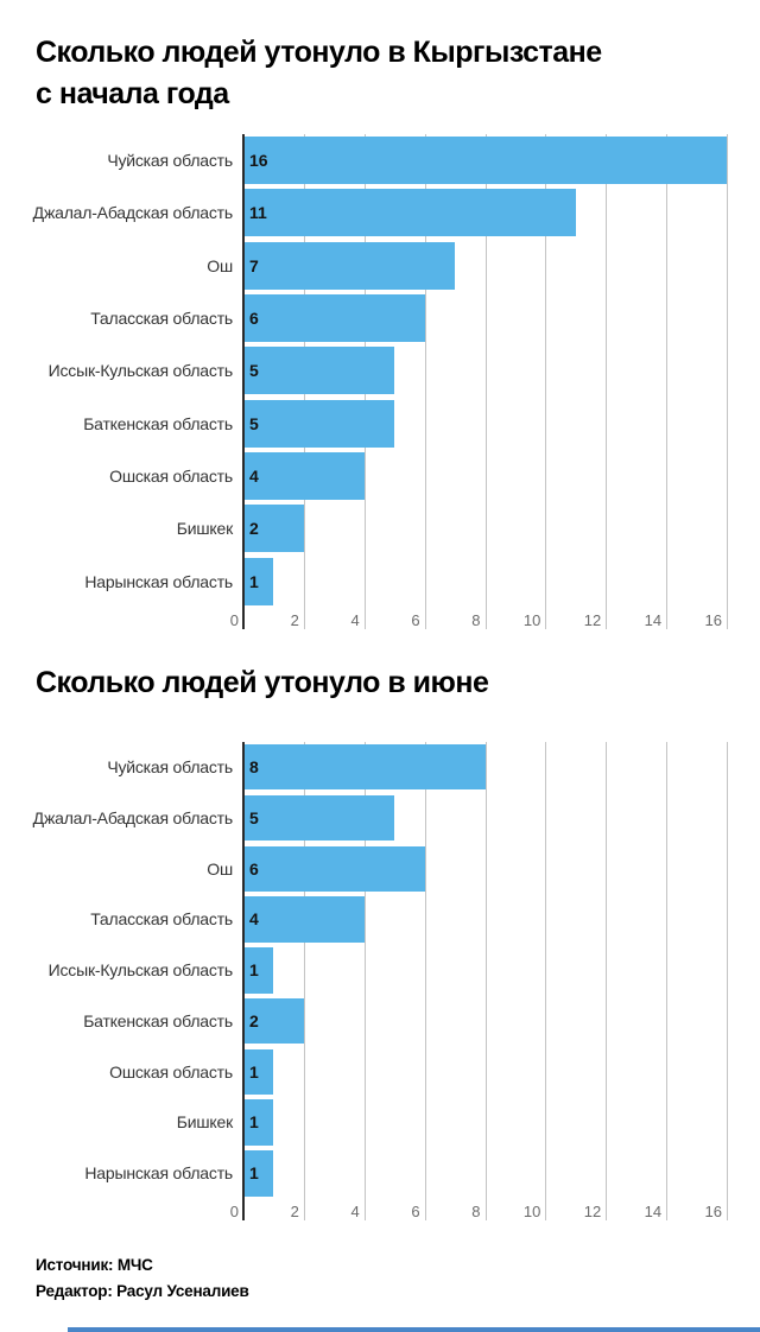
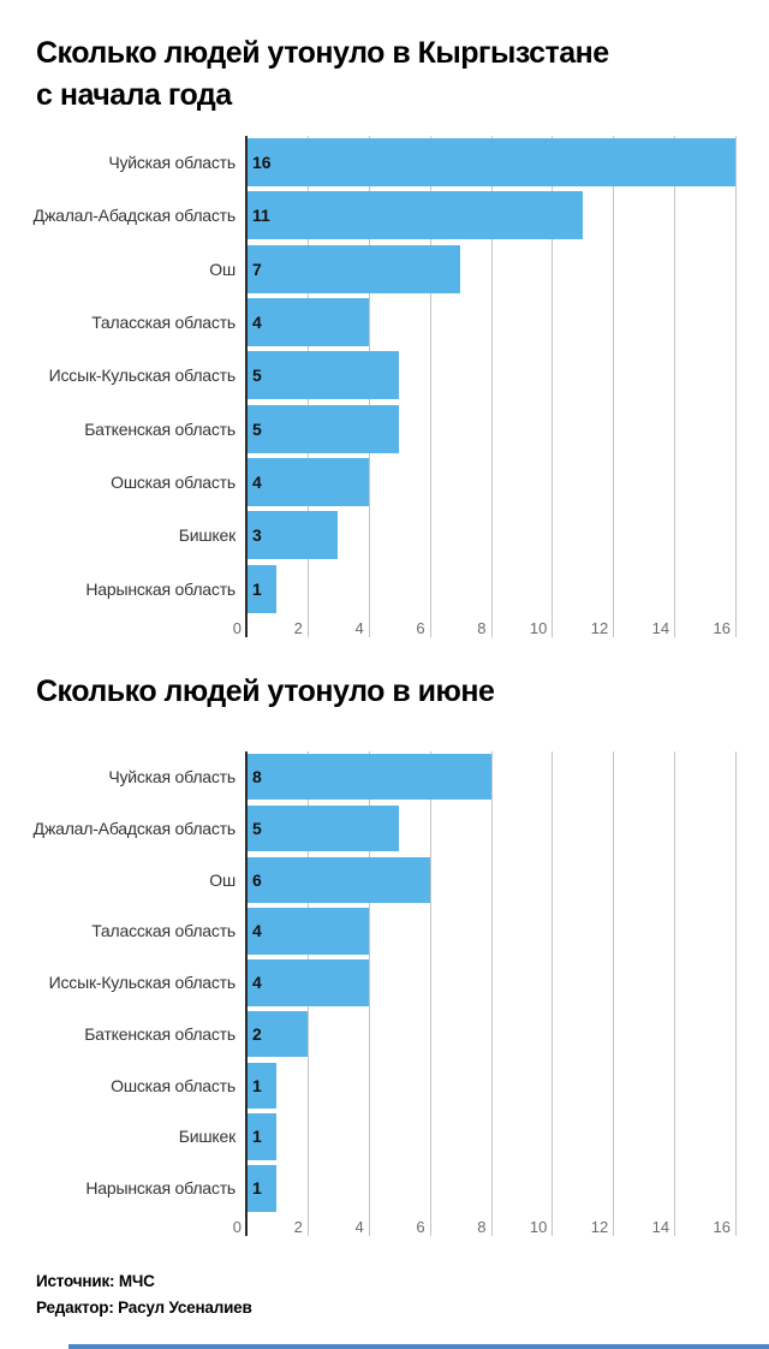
Сколько людей утонуло в Кыргызстане с начала года/Таласская область: 6 -> 4
Сколько людей утонуло в Кыргызстане с начала года/Бишкек: 2 -> 3
Сколько людей утонуло в июне/Иссык-Кульская область: 1 -> 4
